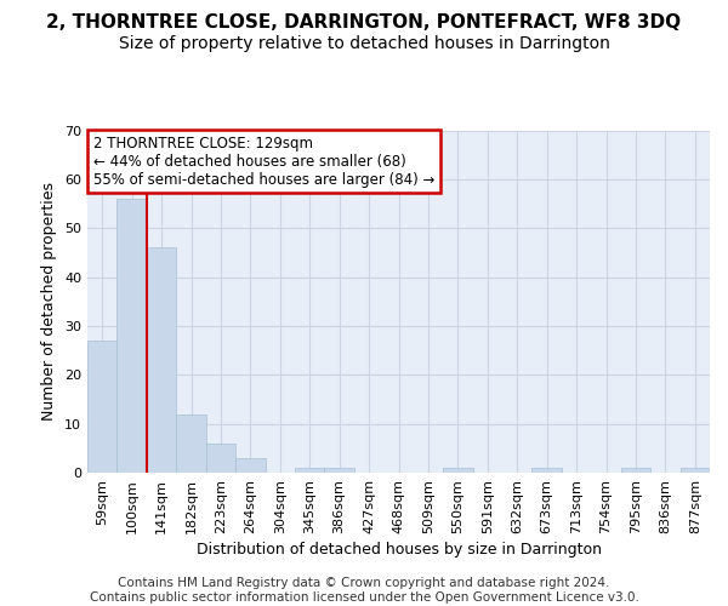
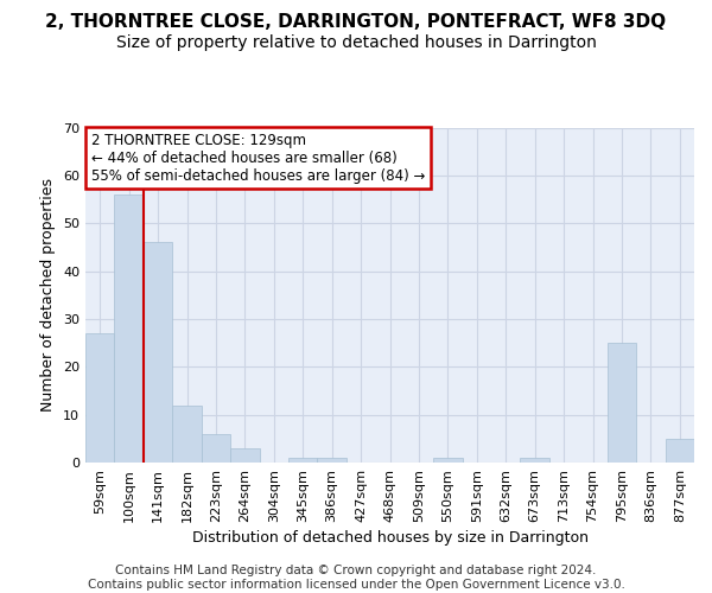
795sqm: 1 -> 25
877sqm: 1 -> 5
